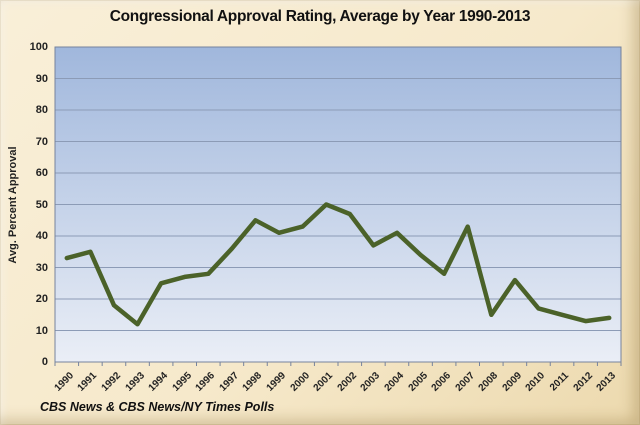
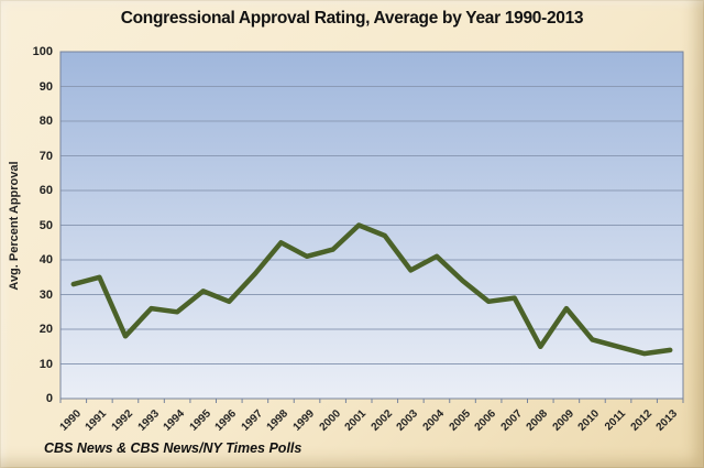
1993: 12 -> 26
1995: 27 -> 31
2007: 43 -> 29
